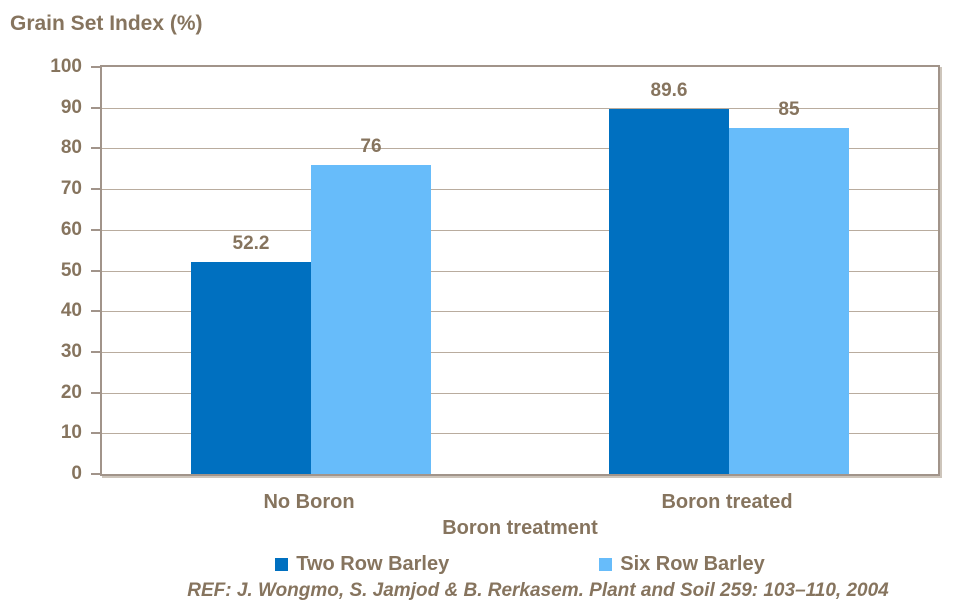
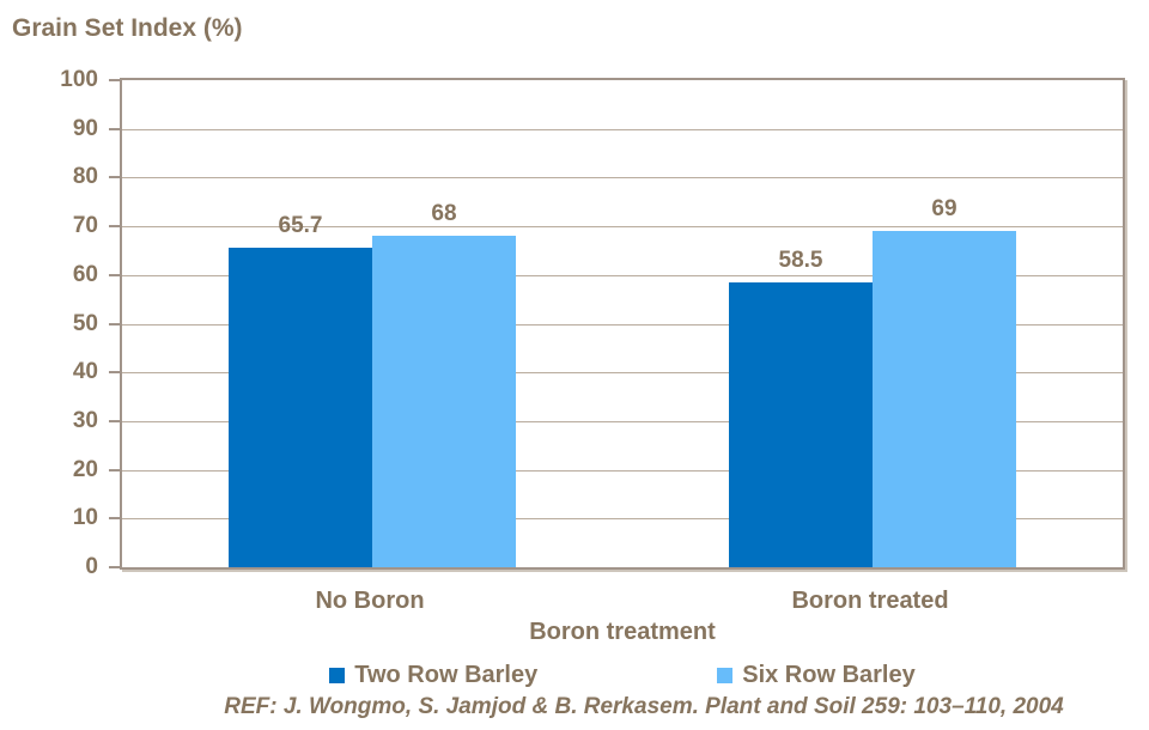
Two Row Barley/No Boron: 52.2 -> 65.7
Six Row Barley/No Boron: 76 -> 68
Two Row Barley/Boron treated: 89.6 -> 58.5
Six Row Barley/Boron treated: 85 -> 69
